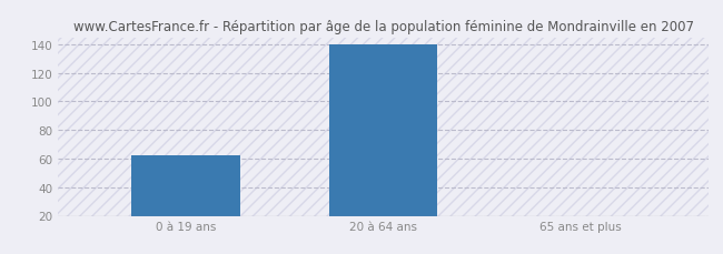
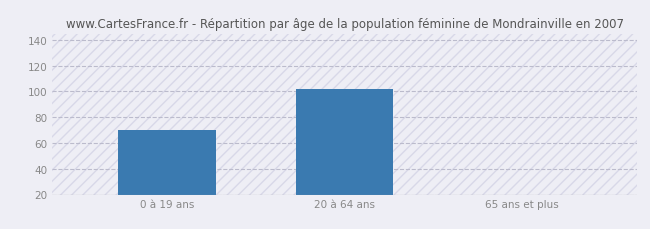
0 à 19 ans: 62 -> 70
20 à 64 ans: 140 -> 102
